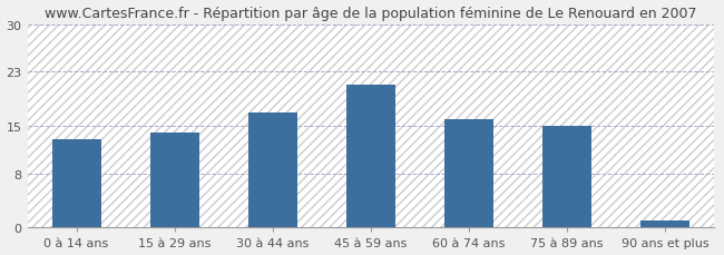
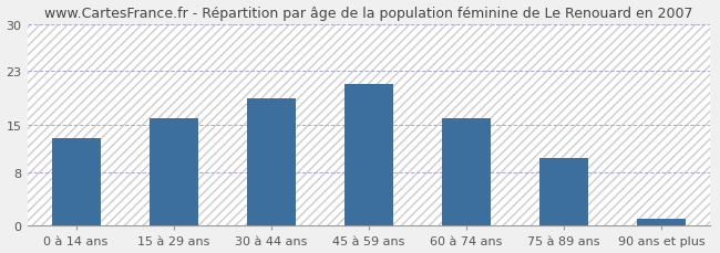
15 à 29 ans: 14 -> 16
30 à 44 ans: 17 -> 19
75 à 89 ans: 15 -> 10
